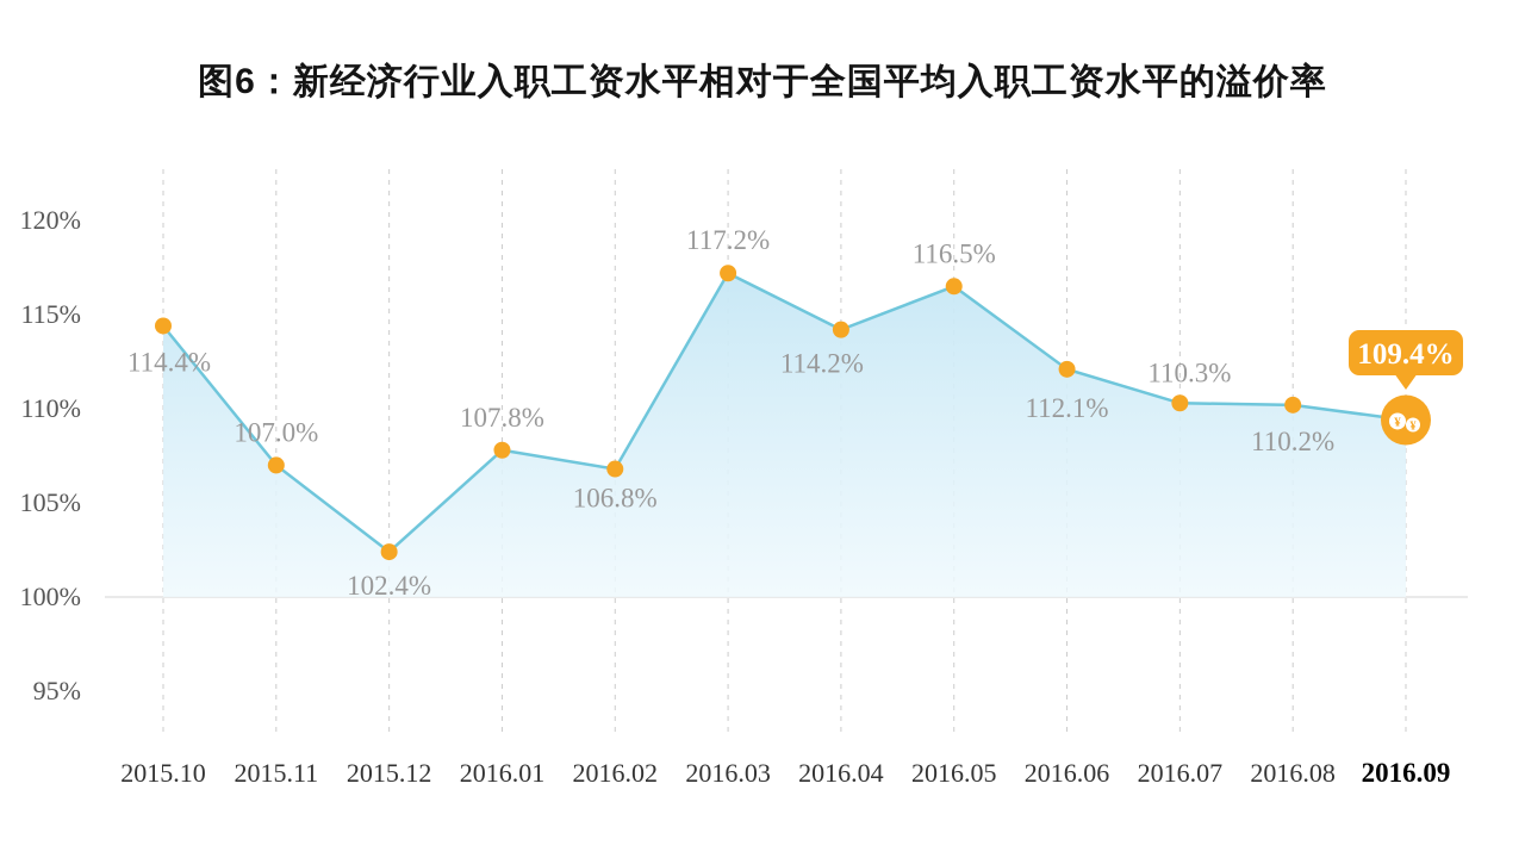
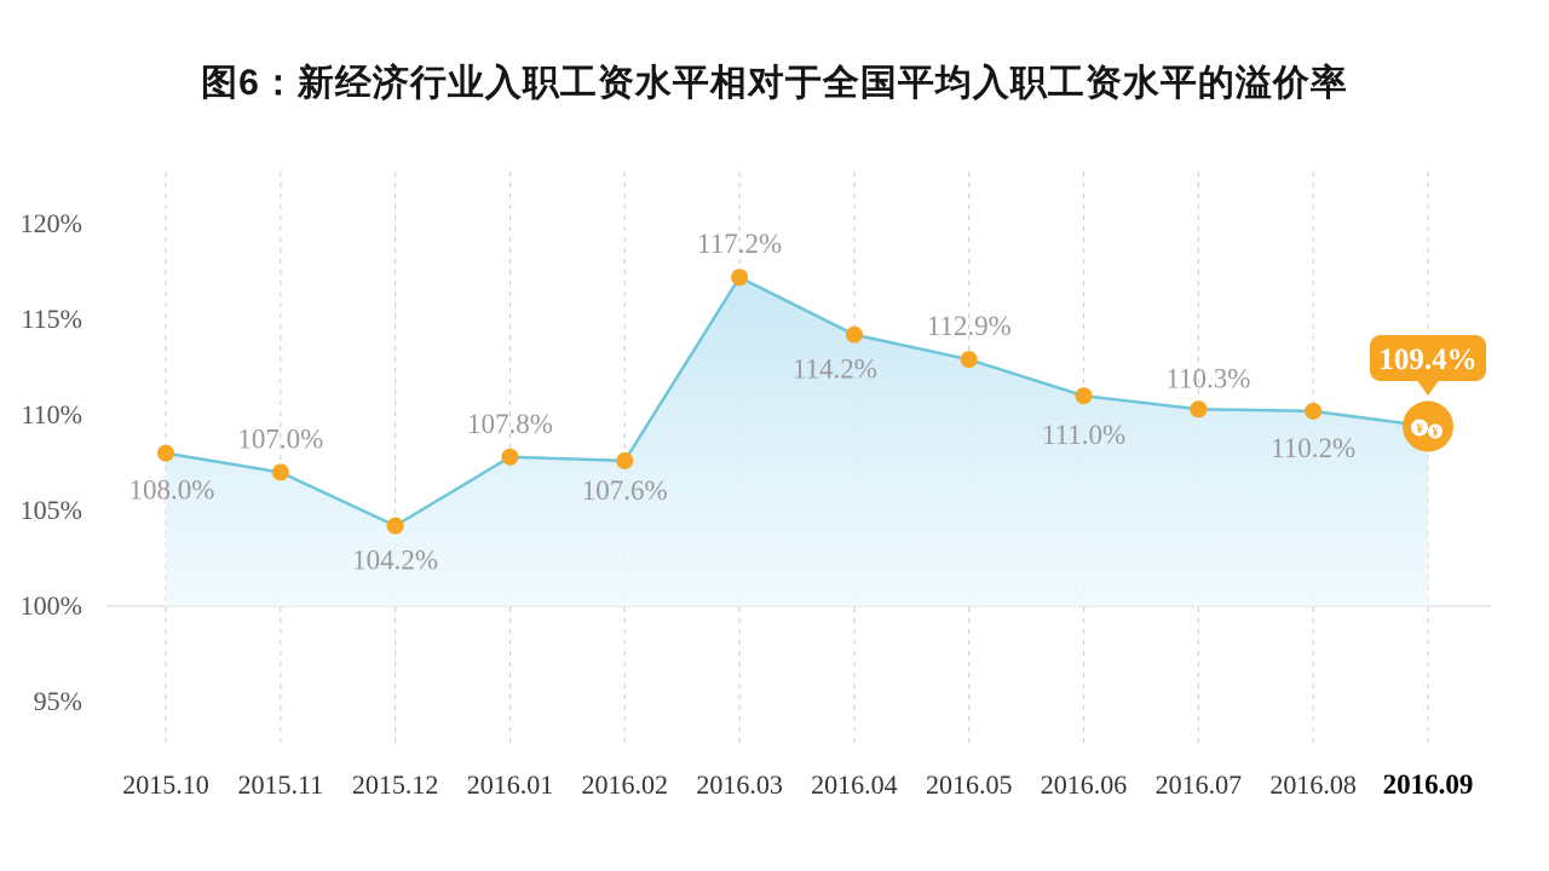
2015.10: 114.4% -> 108.0%
2015.12: 102.4% -> 104.2%
2016.02: 106.8% -> 107.6%
2016.05: 116.5% -> 112.9%
2016.06: 112.1% -> 111.0%
